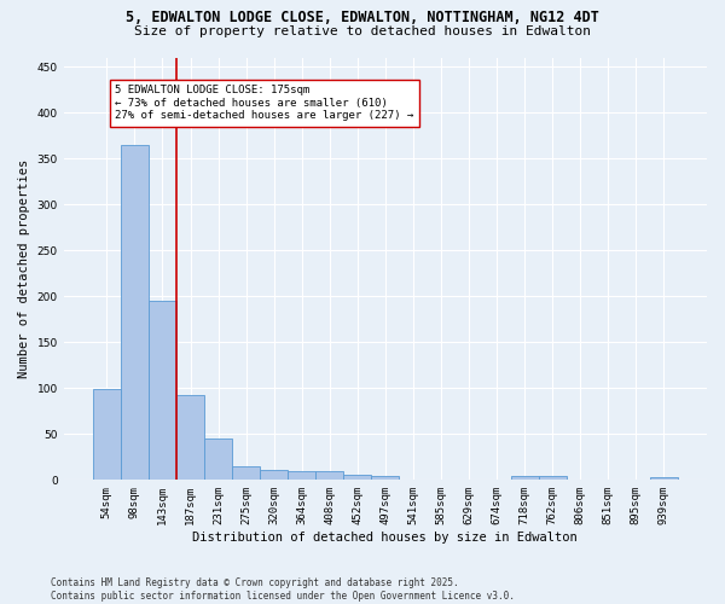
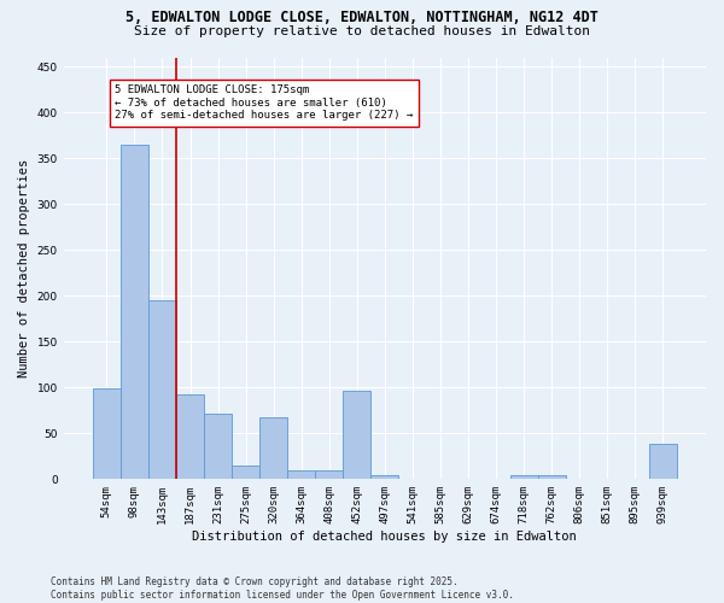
231sqm: 45 -> 72
320sqm: 11 -> 68
452sqm: 6 -> 96
939sqm: 3 -> 38
